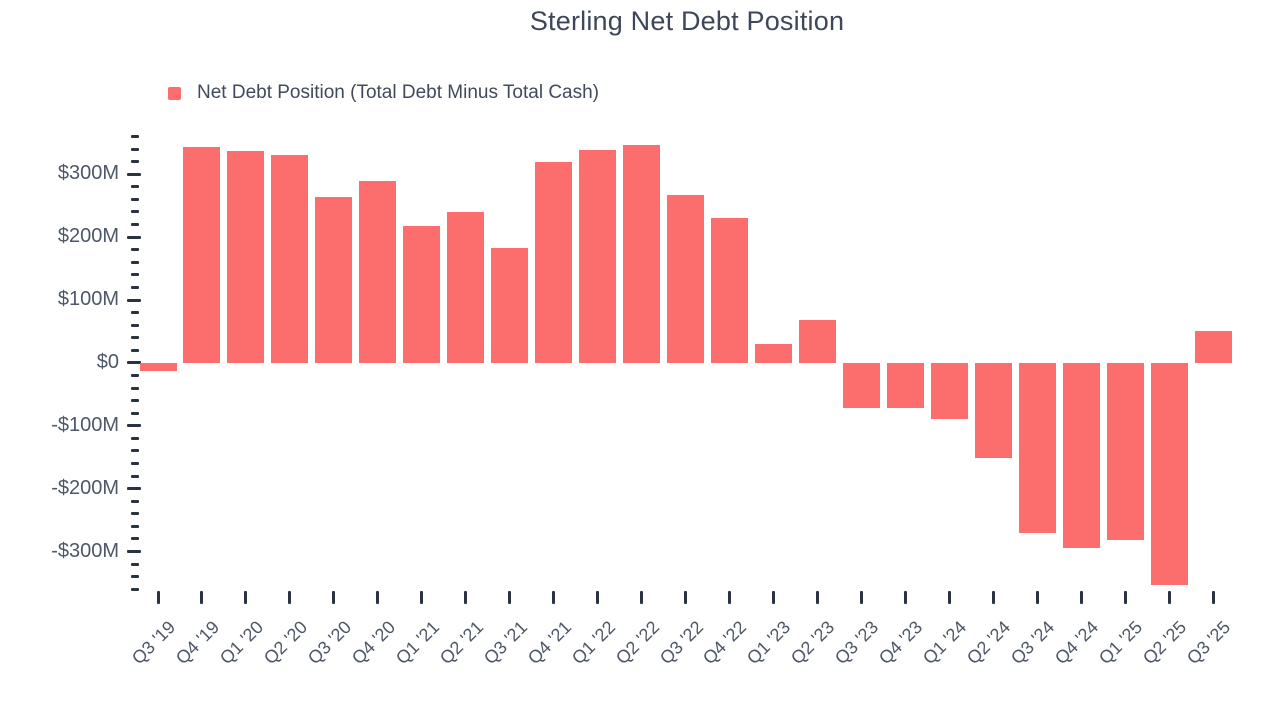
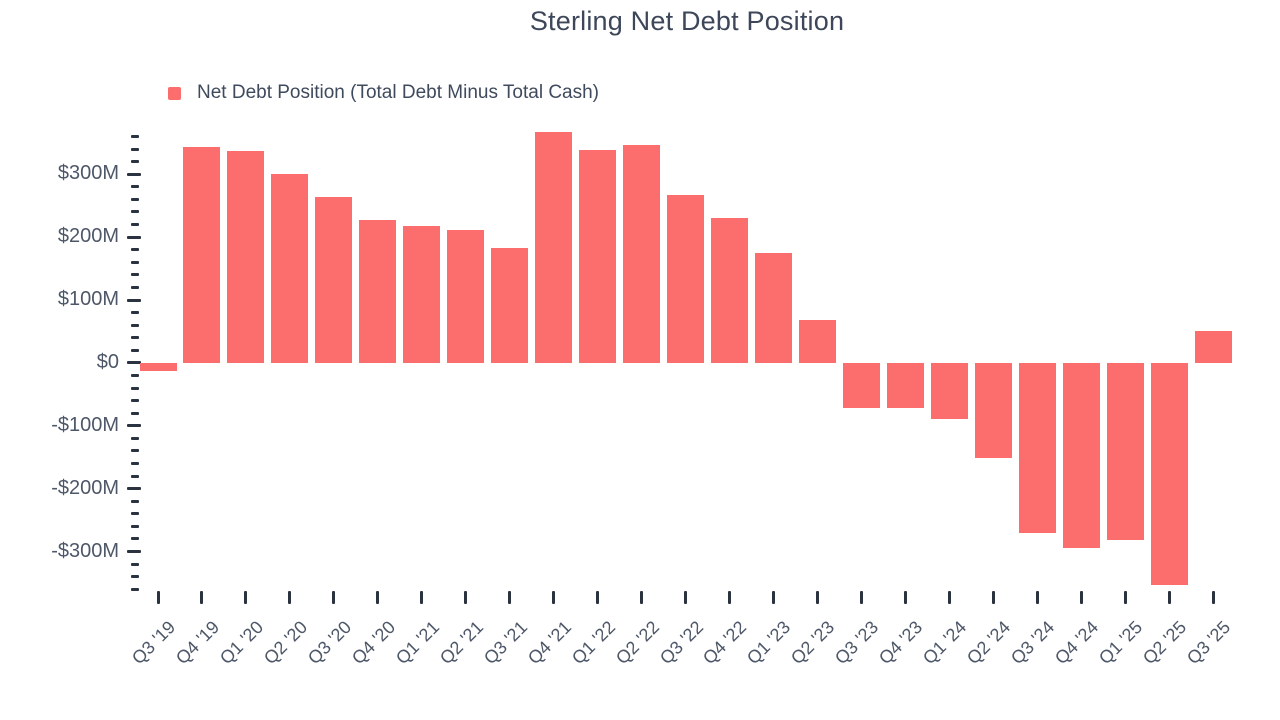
Q2 '20: $330M -> $300M
Q4 '20: $290M -> $230M
Q2 '21: $240M -> $210M
Q4 '21: $320M -> $370M
Q1 '23: $30M -> $180M
